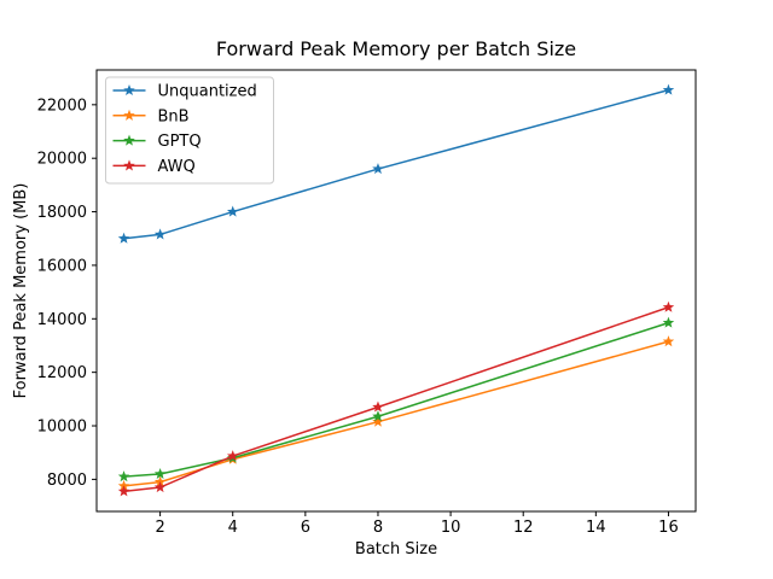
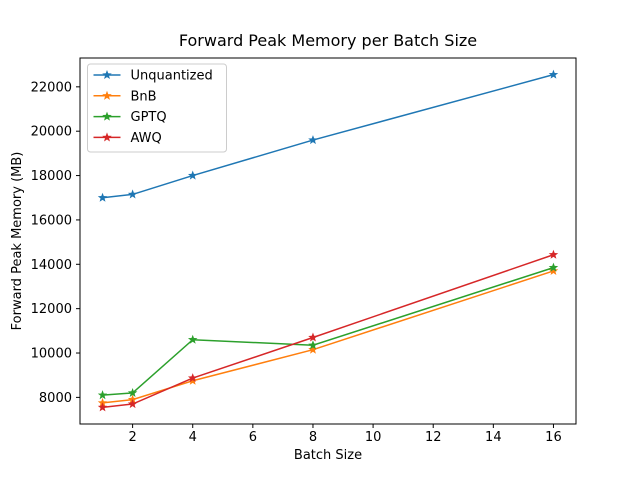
GPTQ/4: 8800 -> 10600
BnB/16: 13200 -> 13700
